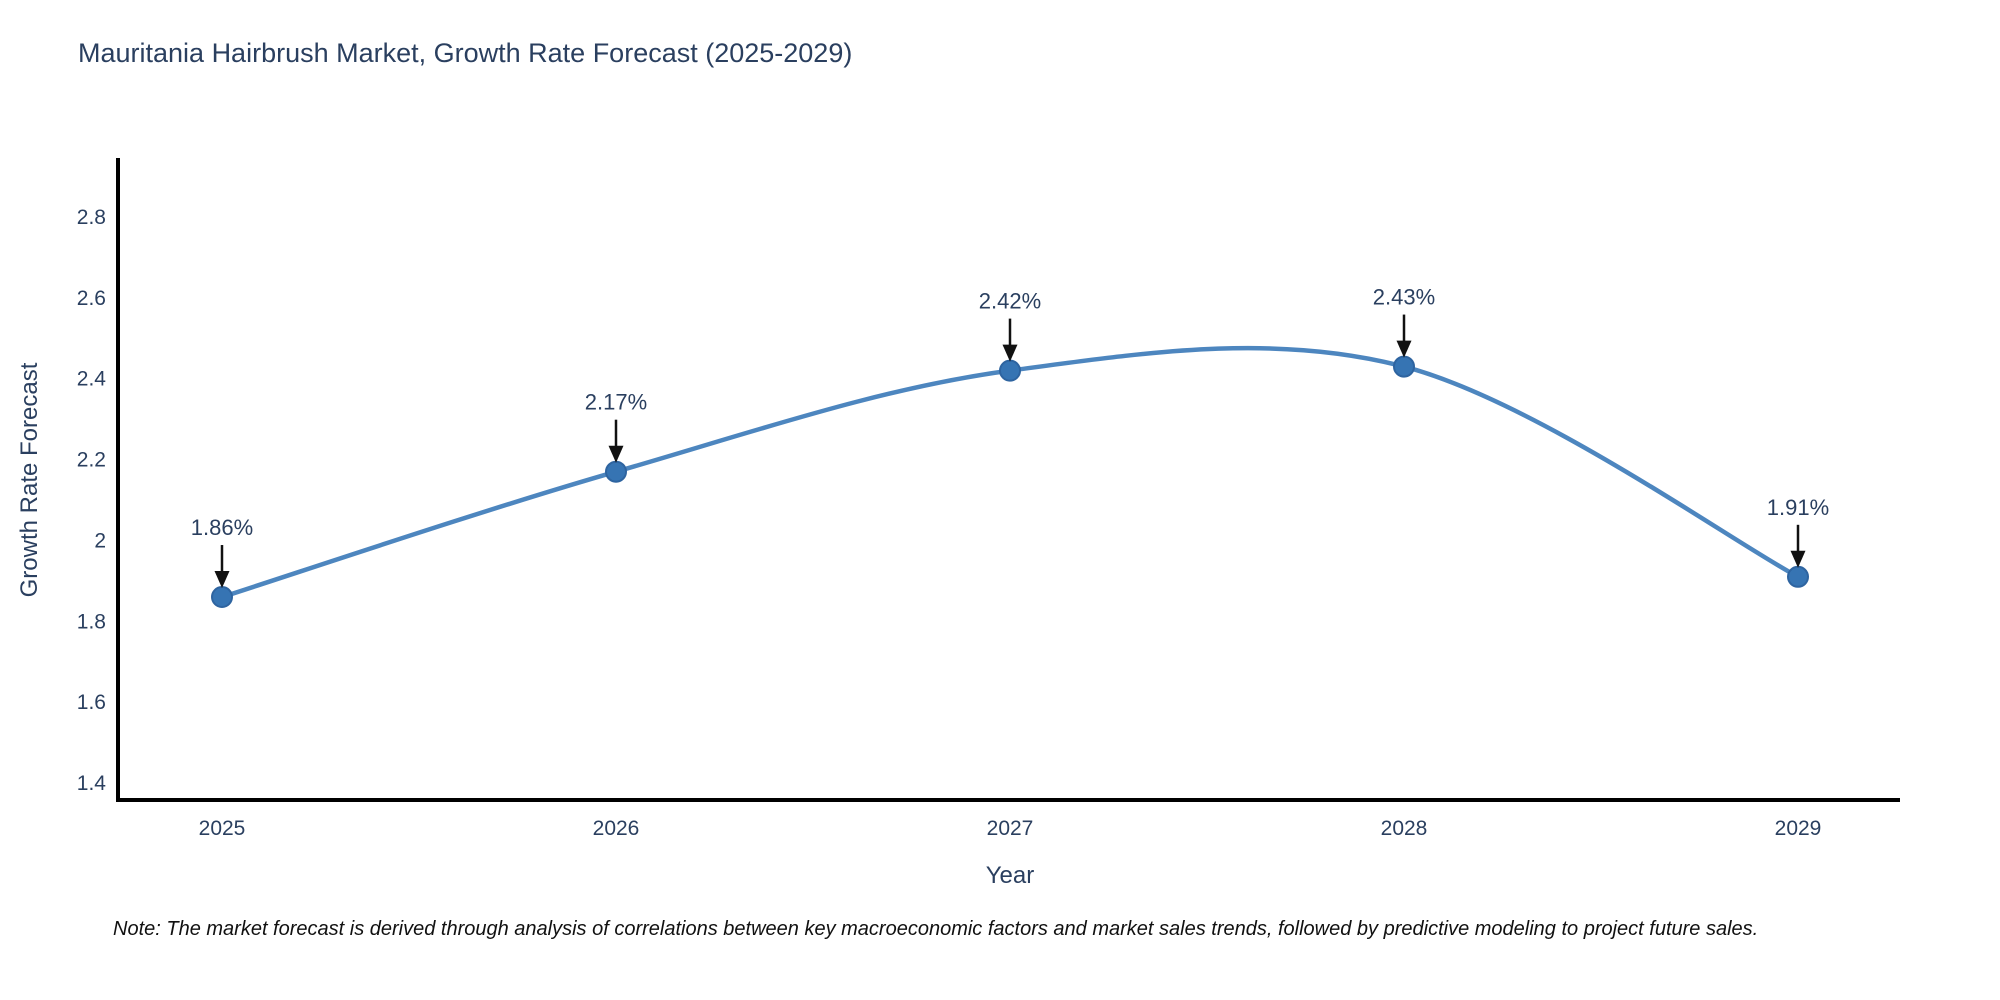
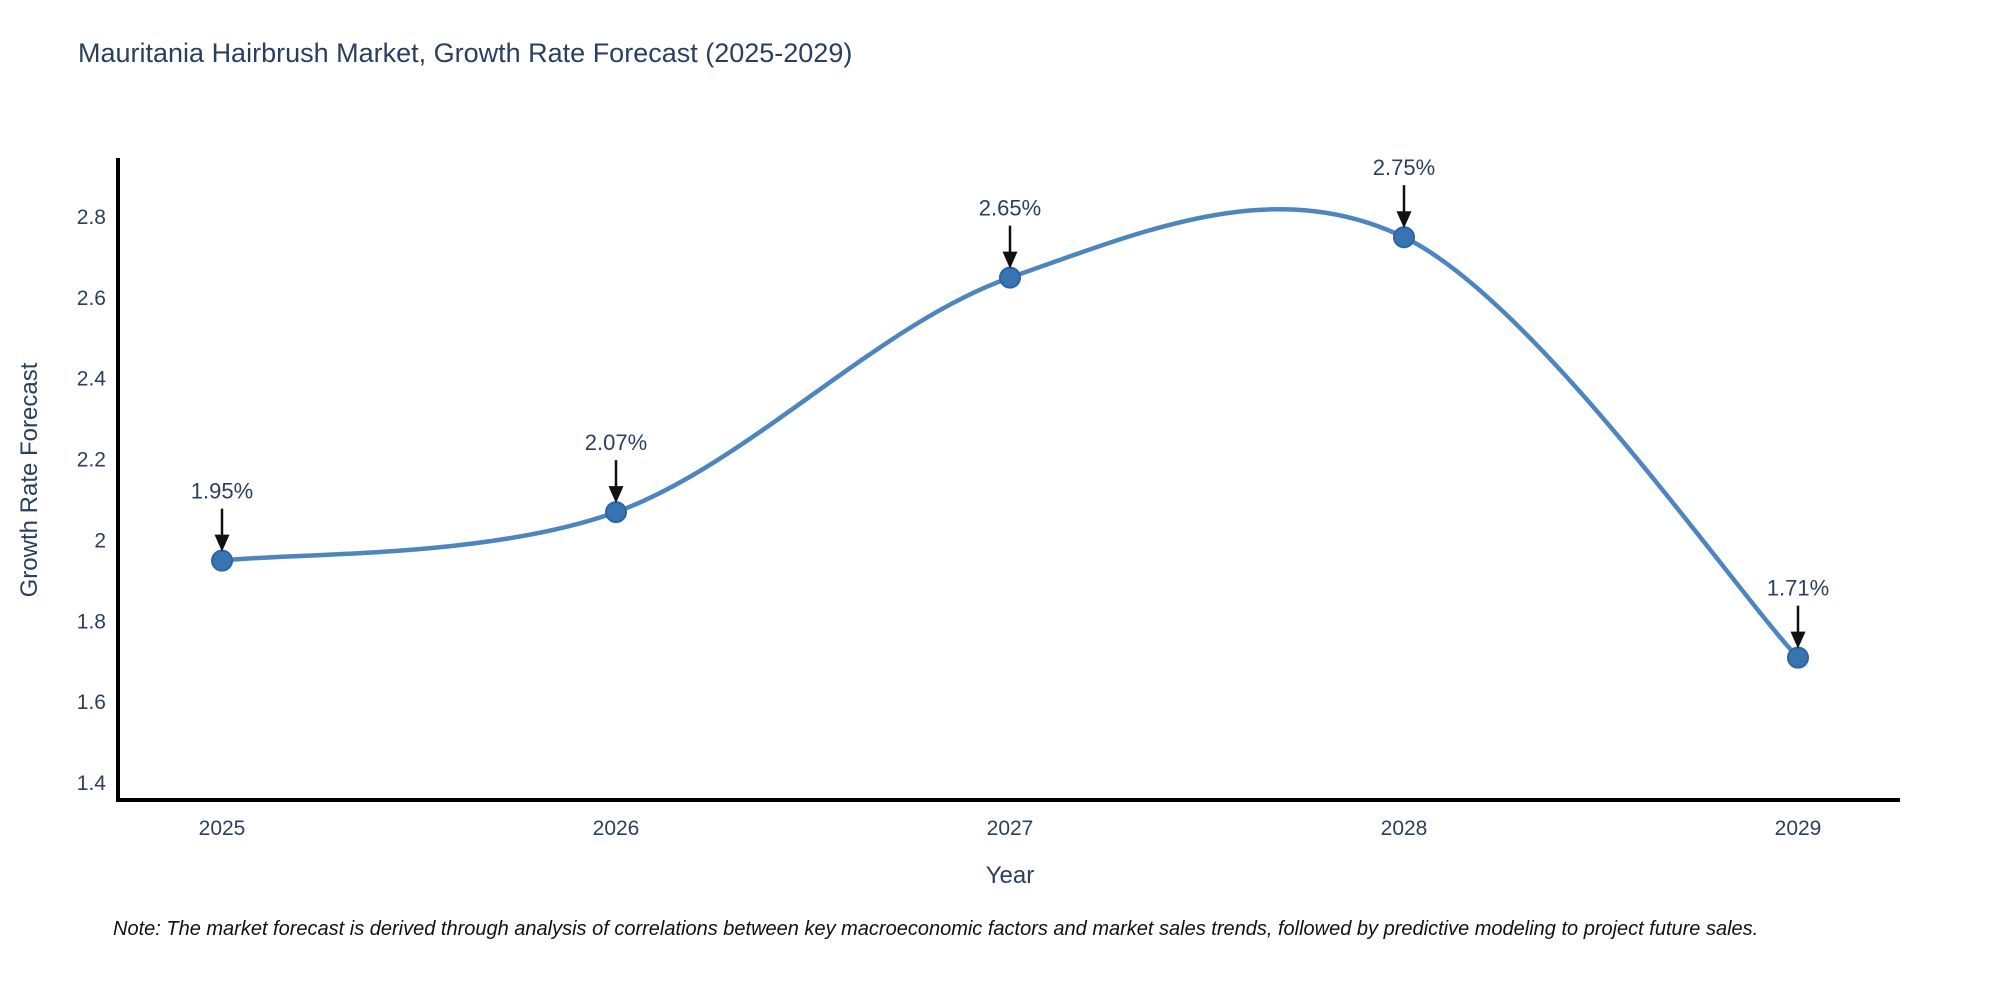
2025: 1.86% -> 1.95%
2026: 2.17% -> 2.07%
2027: 2.42% -> 2.65%
2028: 2.43% -> 2.75%
2029: 1.91% -> 1.71%
